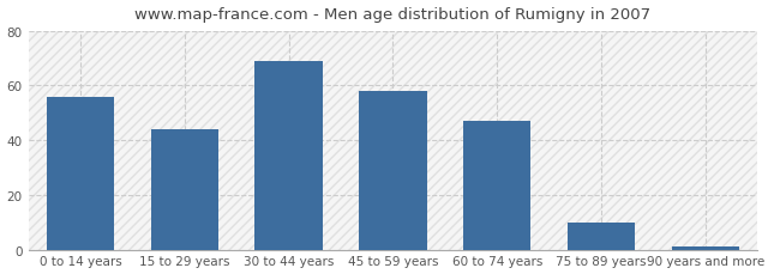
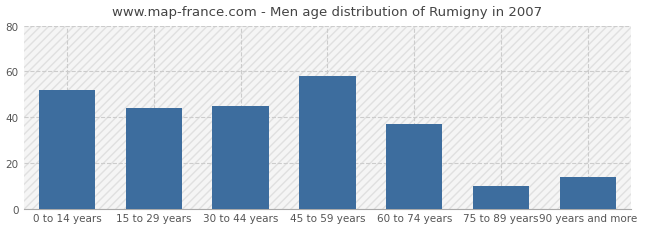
0 to 14 years: 56 -> 52
30 to 44 years: 69 -> 45
60 to 74 years: 47 -> 37
90 years and more: 1 -> 14
